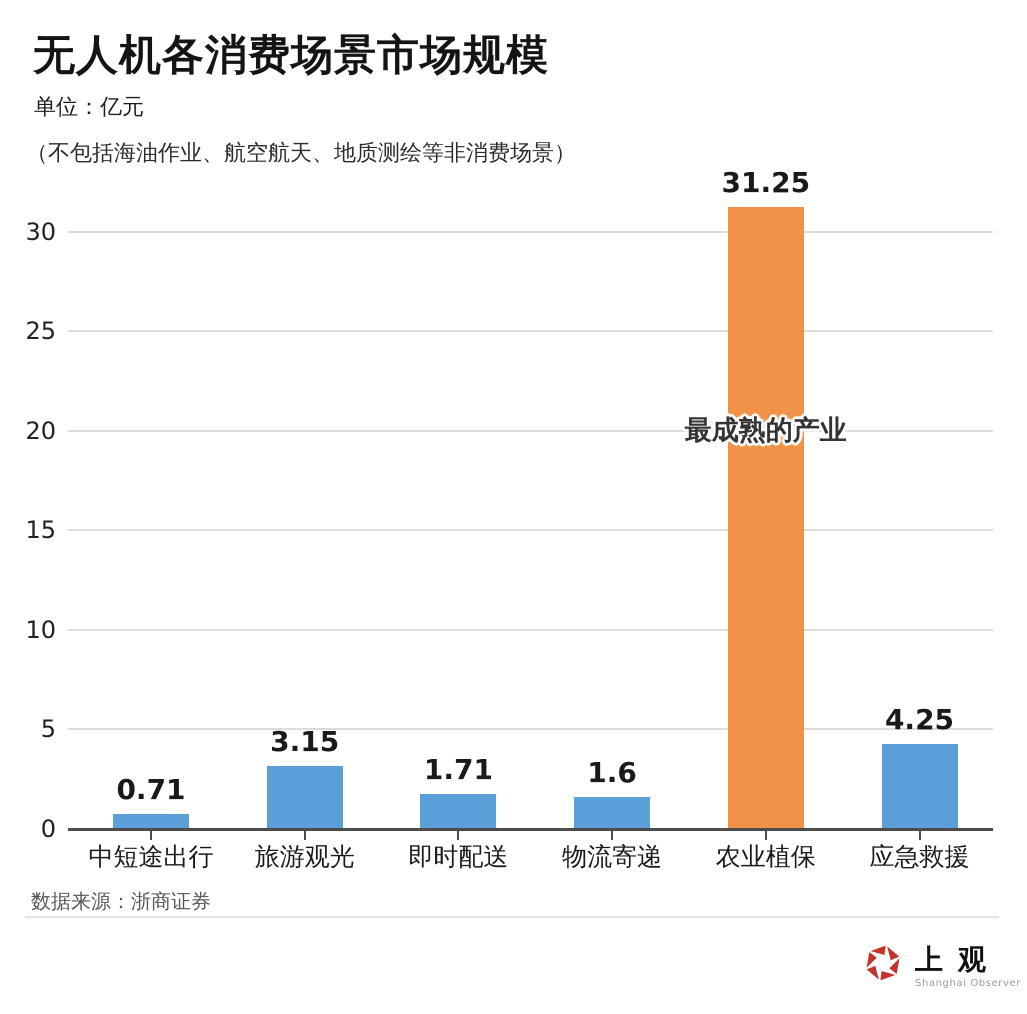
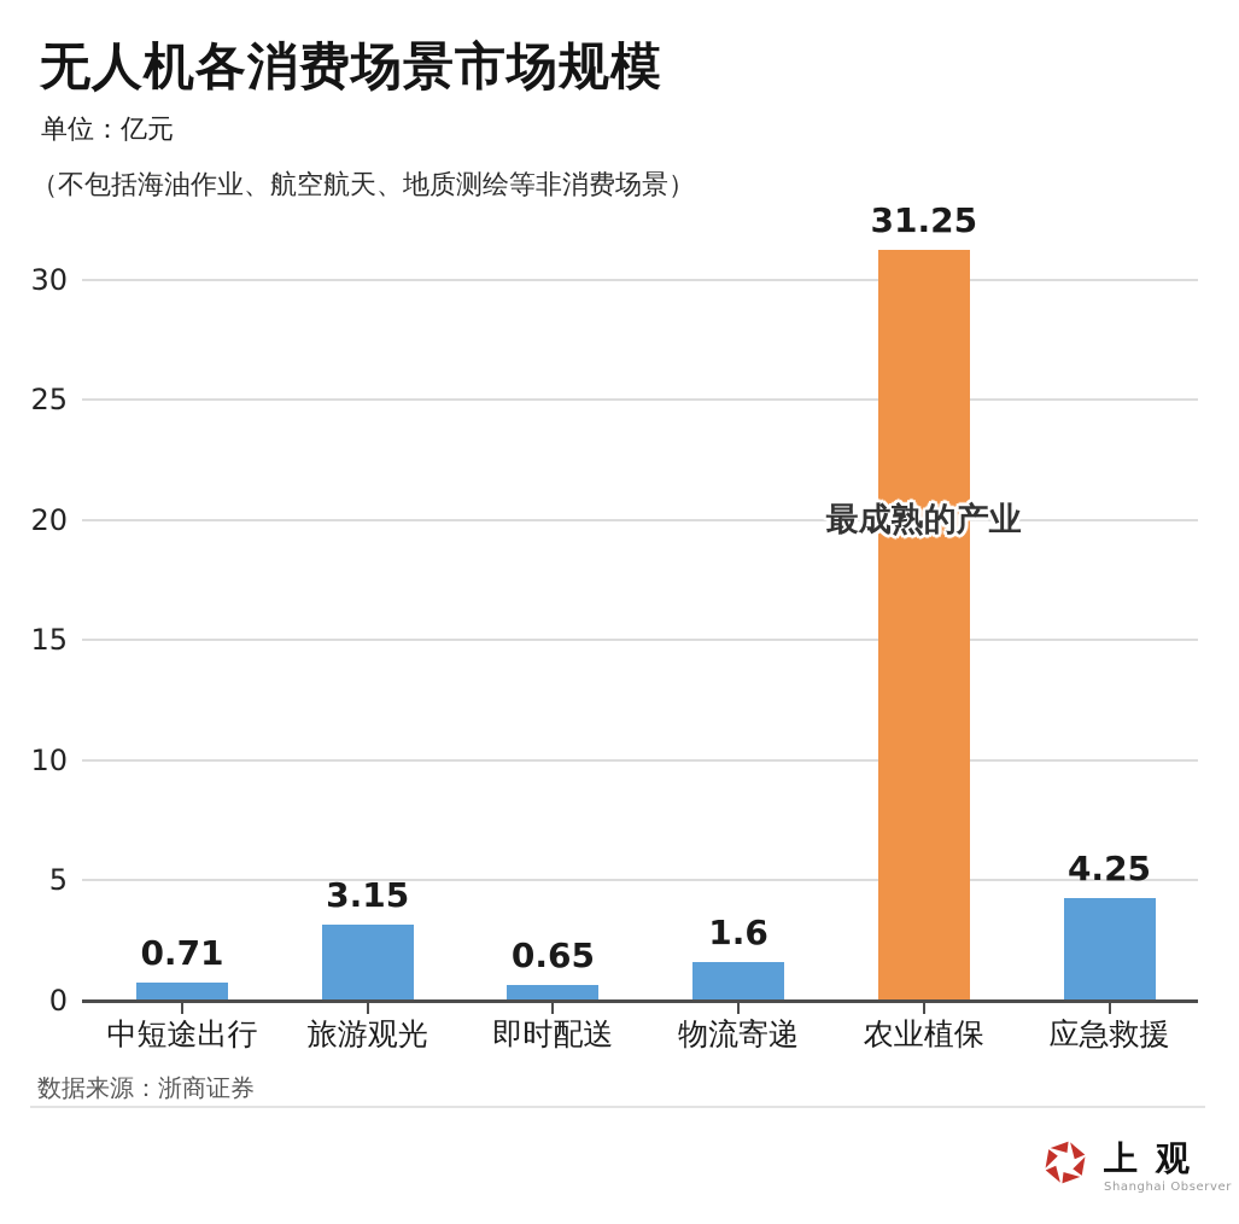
即时配送: 1.71 -> 0.65
